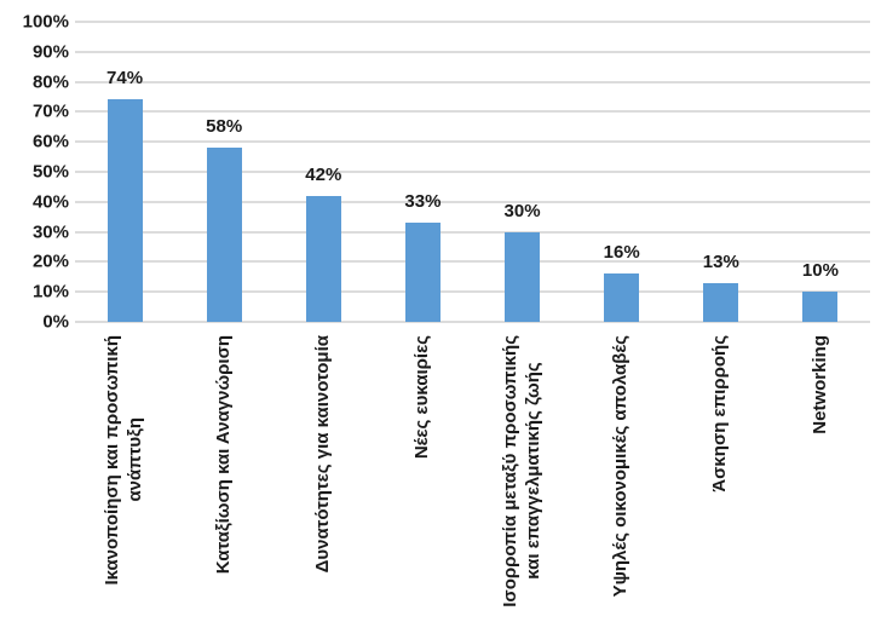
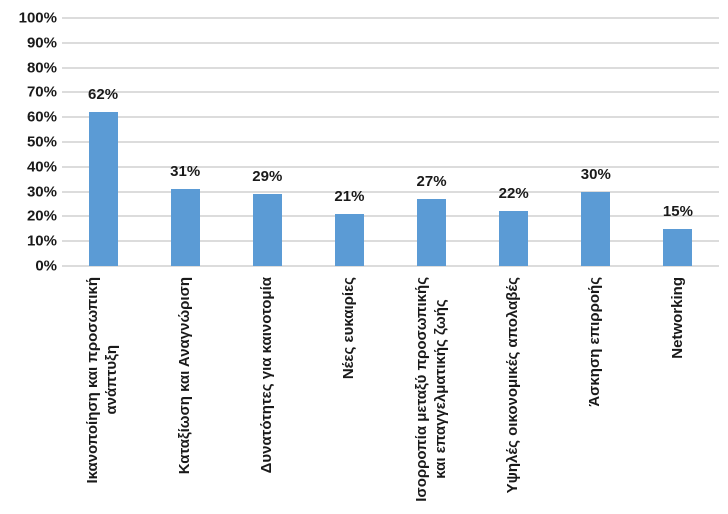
Ικανοποίηση και προσωπική ανάπτυξη: 74% -> 62%
Καταξίωση και Αναγνώριση: 58% -> 31%
Δυνατότητες για καινοτομία: 42% -> 29%
Νέες ευκαιρίες: 33% -> 21%
Ισορροπία μεταξύ προσωπικής και επαγγελματικής ζωής: 30% -> 27%
Υψηλές οικονομικές απολαβές: 16% -> 22%
Άσκηση επιρροής: 13% -> 30%
Networking: 10% -> 15%
